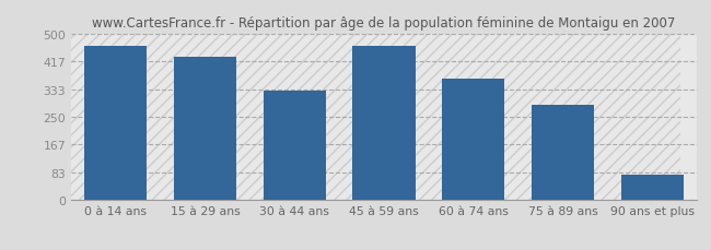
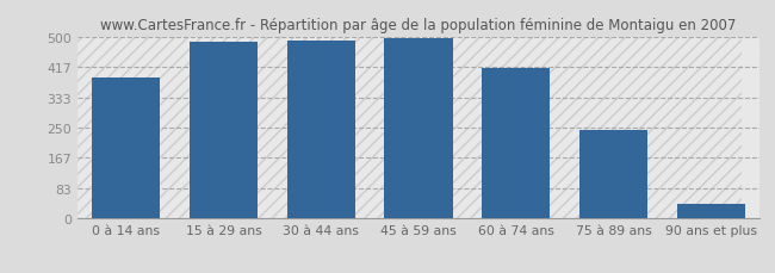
0 à 14 ans: 465 -> 390
15 à 29 ans: 430 -> 487
30 à 44 ans: 330 -> 490
45 à 59 ans: 465 -> 497
60 à 74 ans: 365 -> 415
75 à 89 ans: 285 -> 243
90 ans et plus: 75 -> 40
